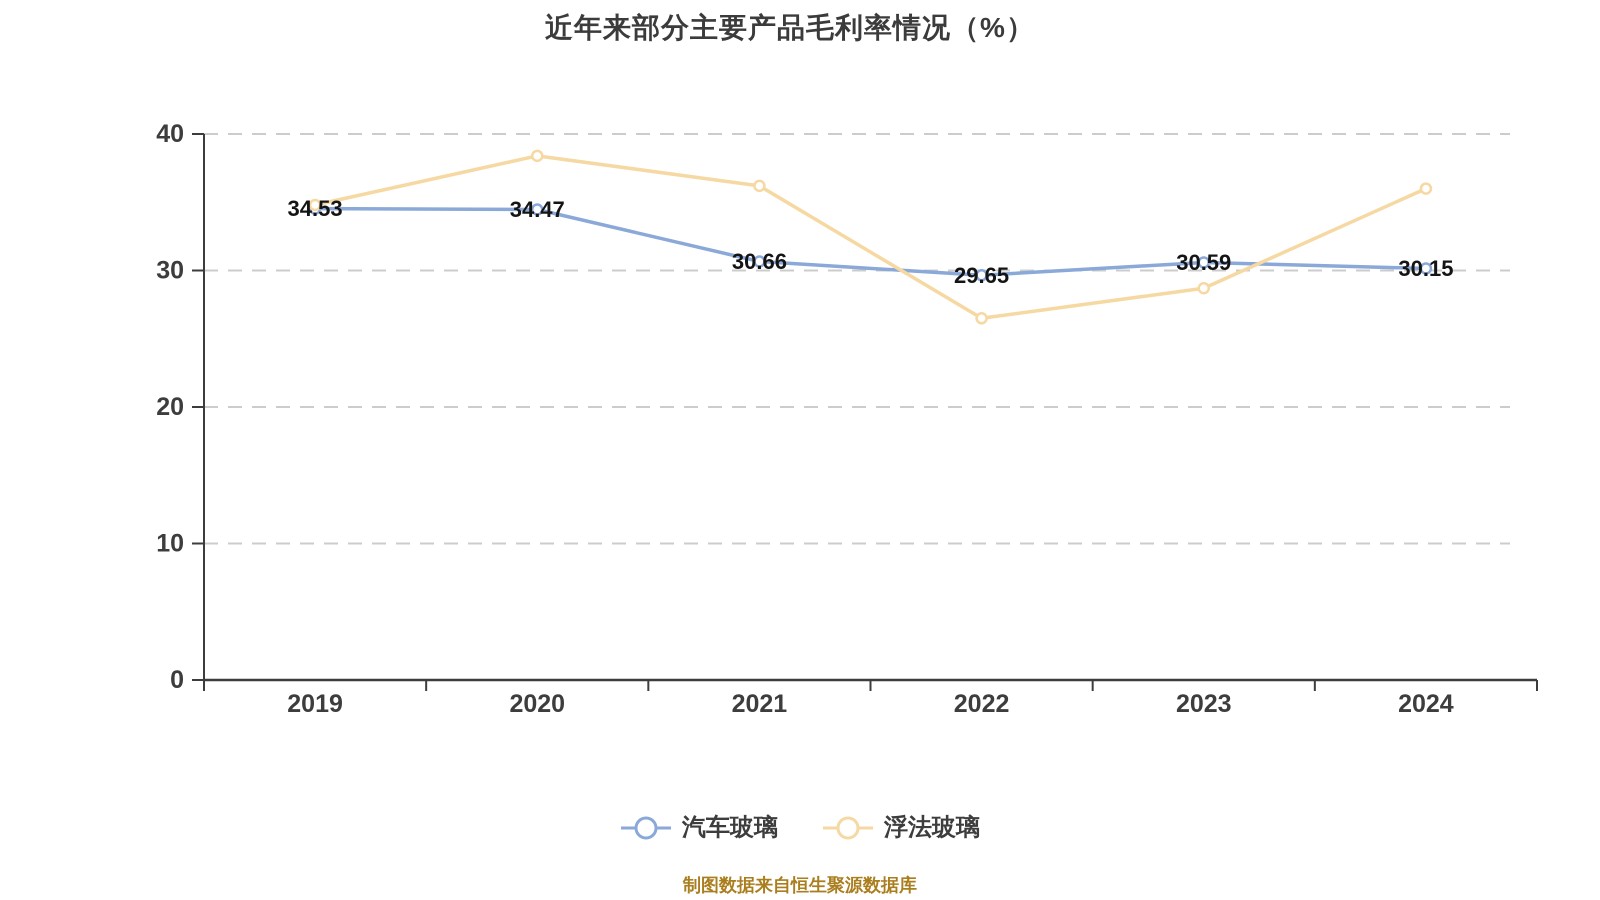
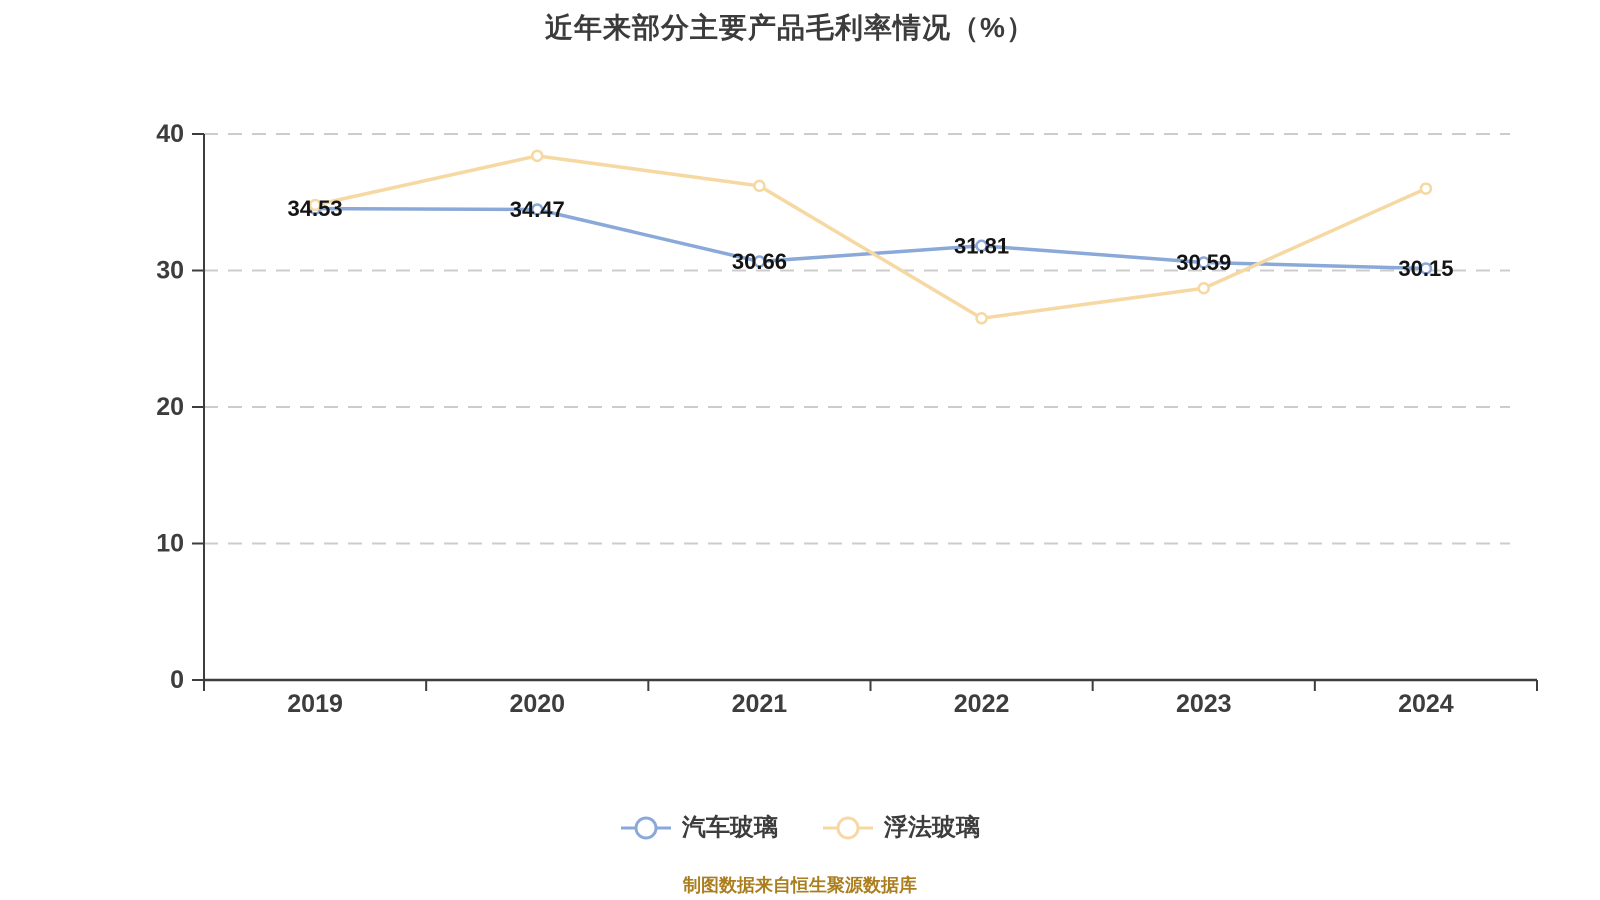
汽车玻璃/2022: 29.65 -> 31.81
